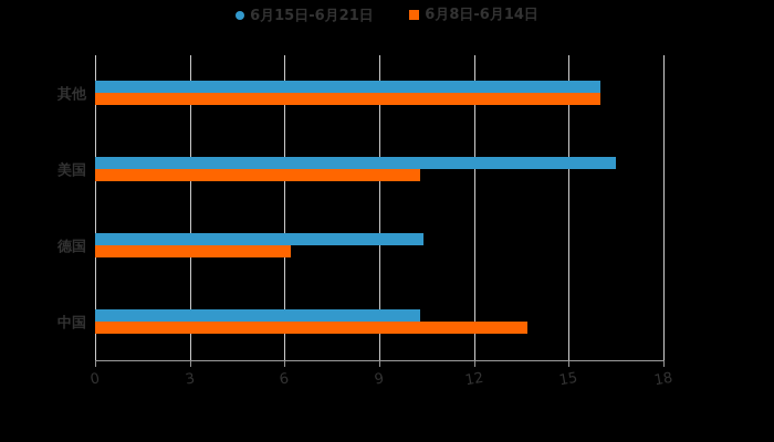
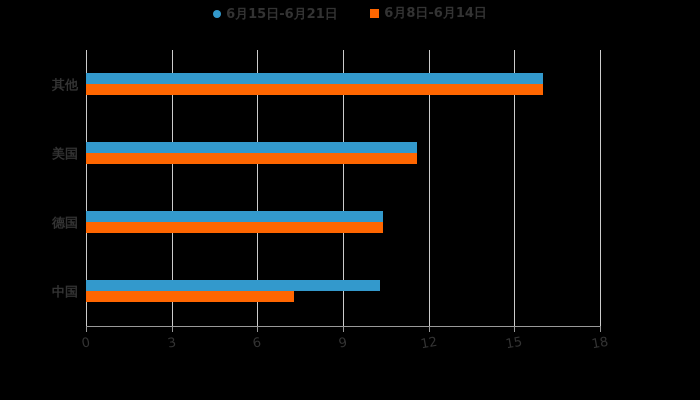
6月15日-6月21日/美国: 16.5 -> 11.6
6月8日-6月14日/美国: 10.3 -> 11.6
6月8日-6月14日/德国: 6.2 -> 10.4
6月8日-6月14日/中国: 13.7 -> 7.3
